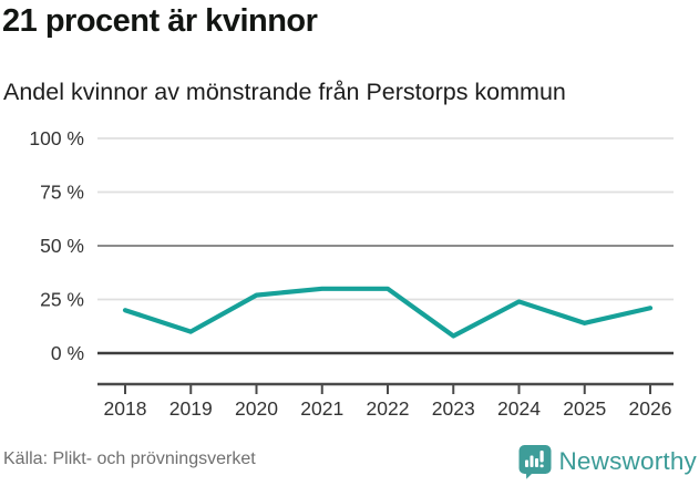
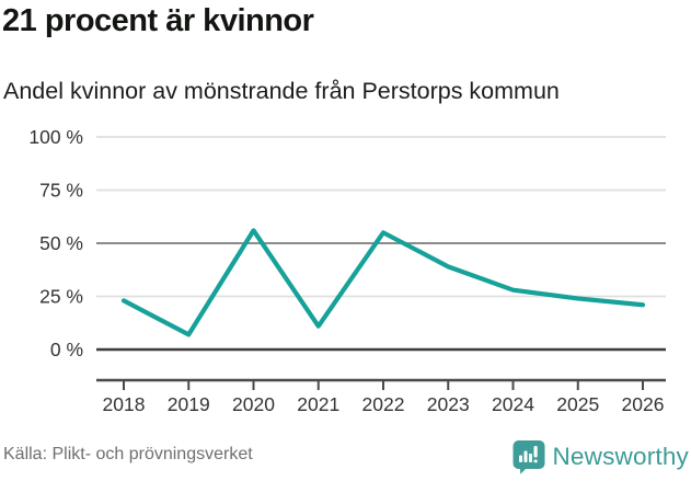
2018: 20% -> 23%
2019: 10% -> 7%
2020: 27% -> 56%
2021: 30% -> 11%
2022: 30% -> 55%
2023: 8% -> 39%
2024: 24% -> 28%
2025: 14% -> 24%
